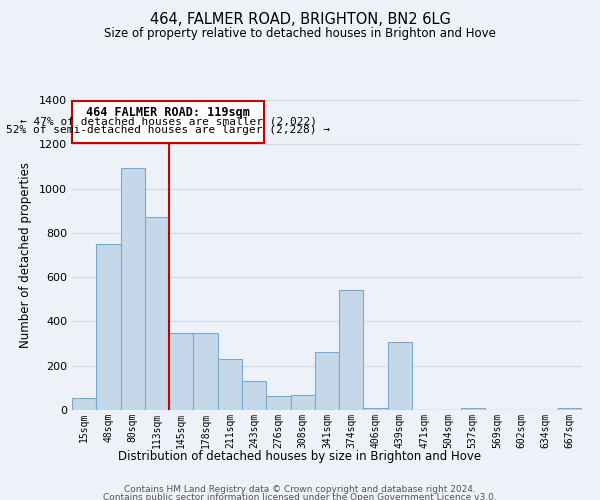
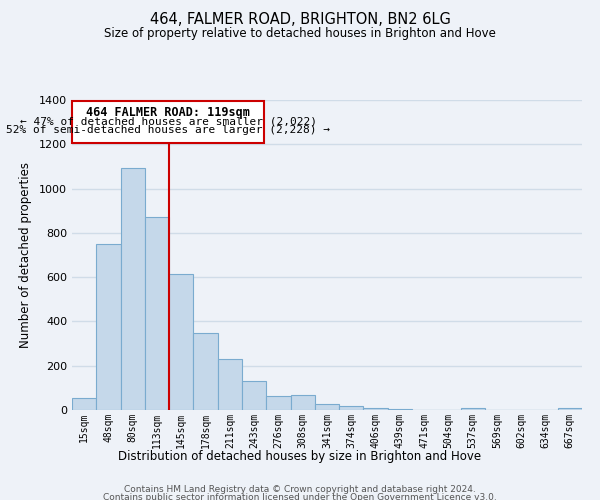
145sqm: 350 -> 615
341sqm: 260 -> 25
374sqm: 540 -> 18
439sqm: 305 -> 5
